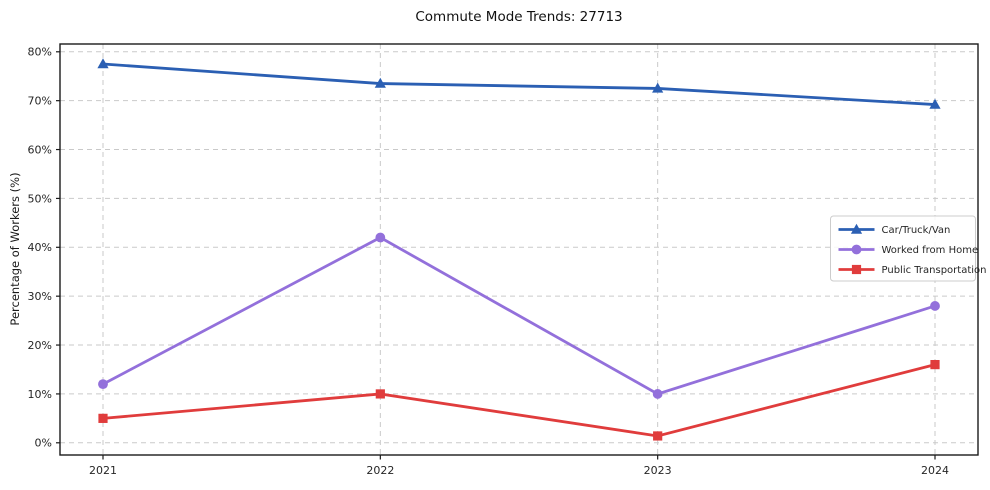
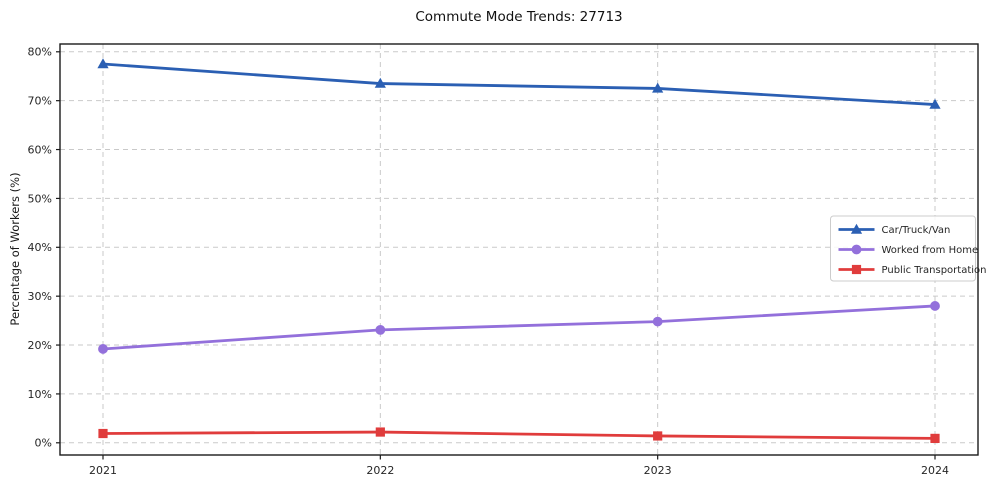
Worked from Home/2021: 12% -> 19%
Public Transportation/2021: 5% -> 2%
Worked from Home/2022: 42% -> 23%
Public Transportation/2022: 10% -> 2%
Worked from Home/2023: 10% -> 25%
Public Transportation/2024: 16% -> 1%
